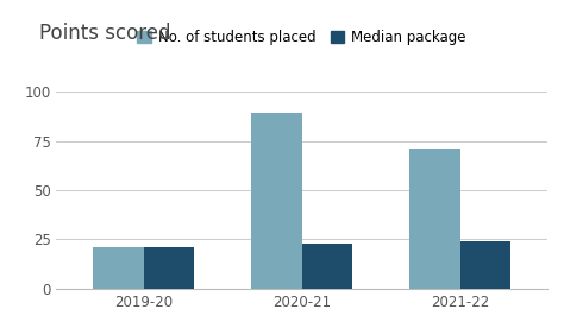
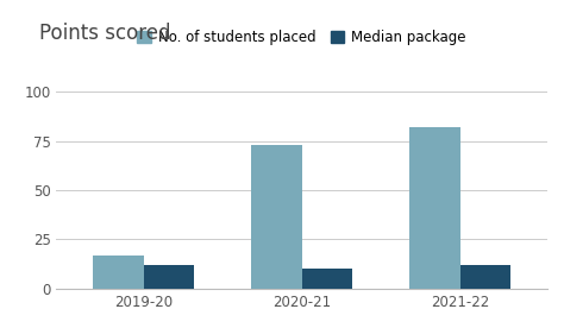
No. of students placed/2019-20: 21 -> 17
Median package/2019-20: 21 -> 12
No. of students placed/2020-21: 89 -> 73
Median package/2020-21: 23 -> 10
No. of students placed/2021-22: 71 -> 82
Median package/2021-22: 24 -> 12
